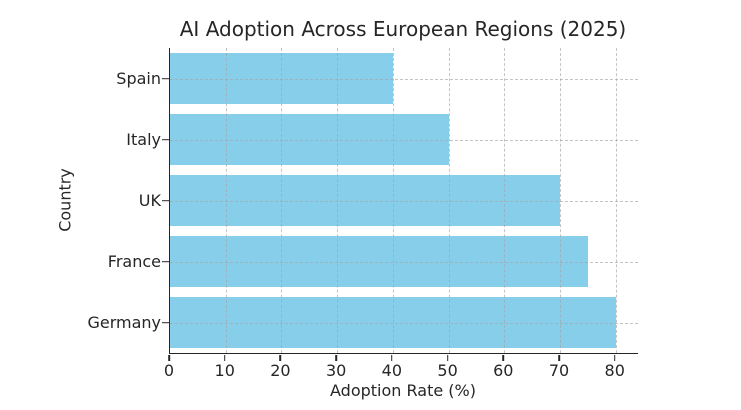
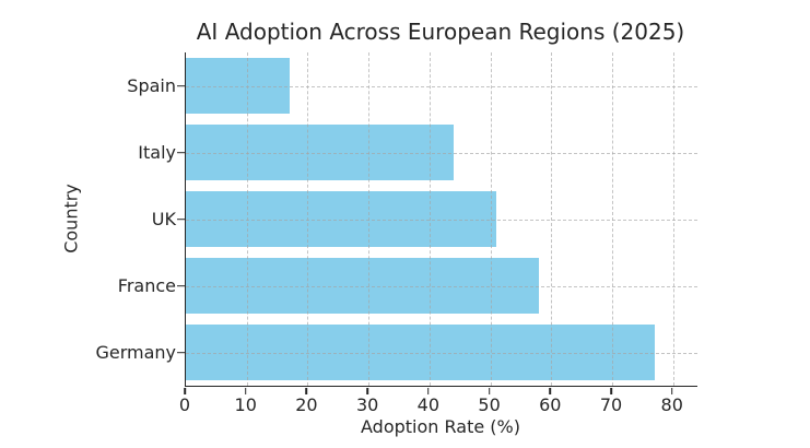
Spain: 40 -> 17
Italy: 50 -> 44
UK: 70 -> 51
France: 75 -> 58
Germany: 80 -> 77
